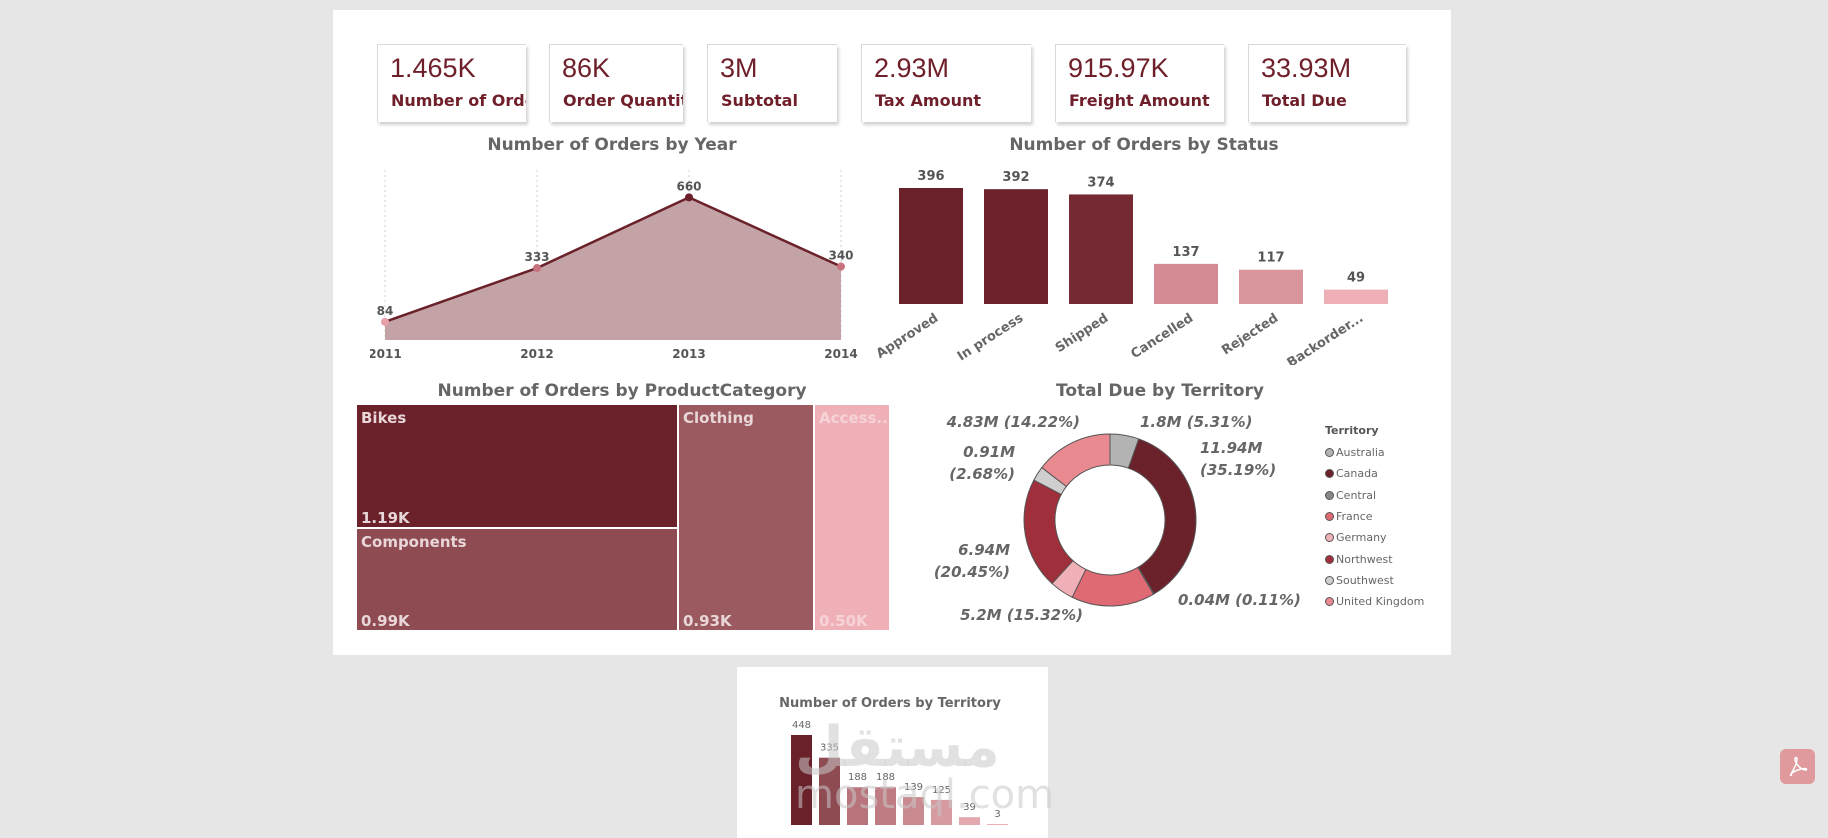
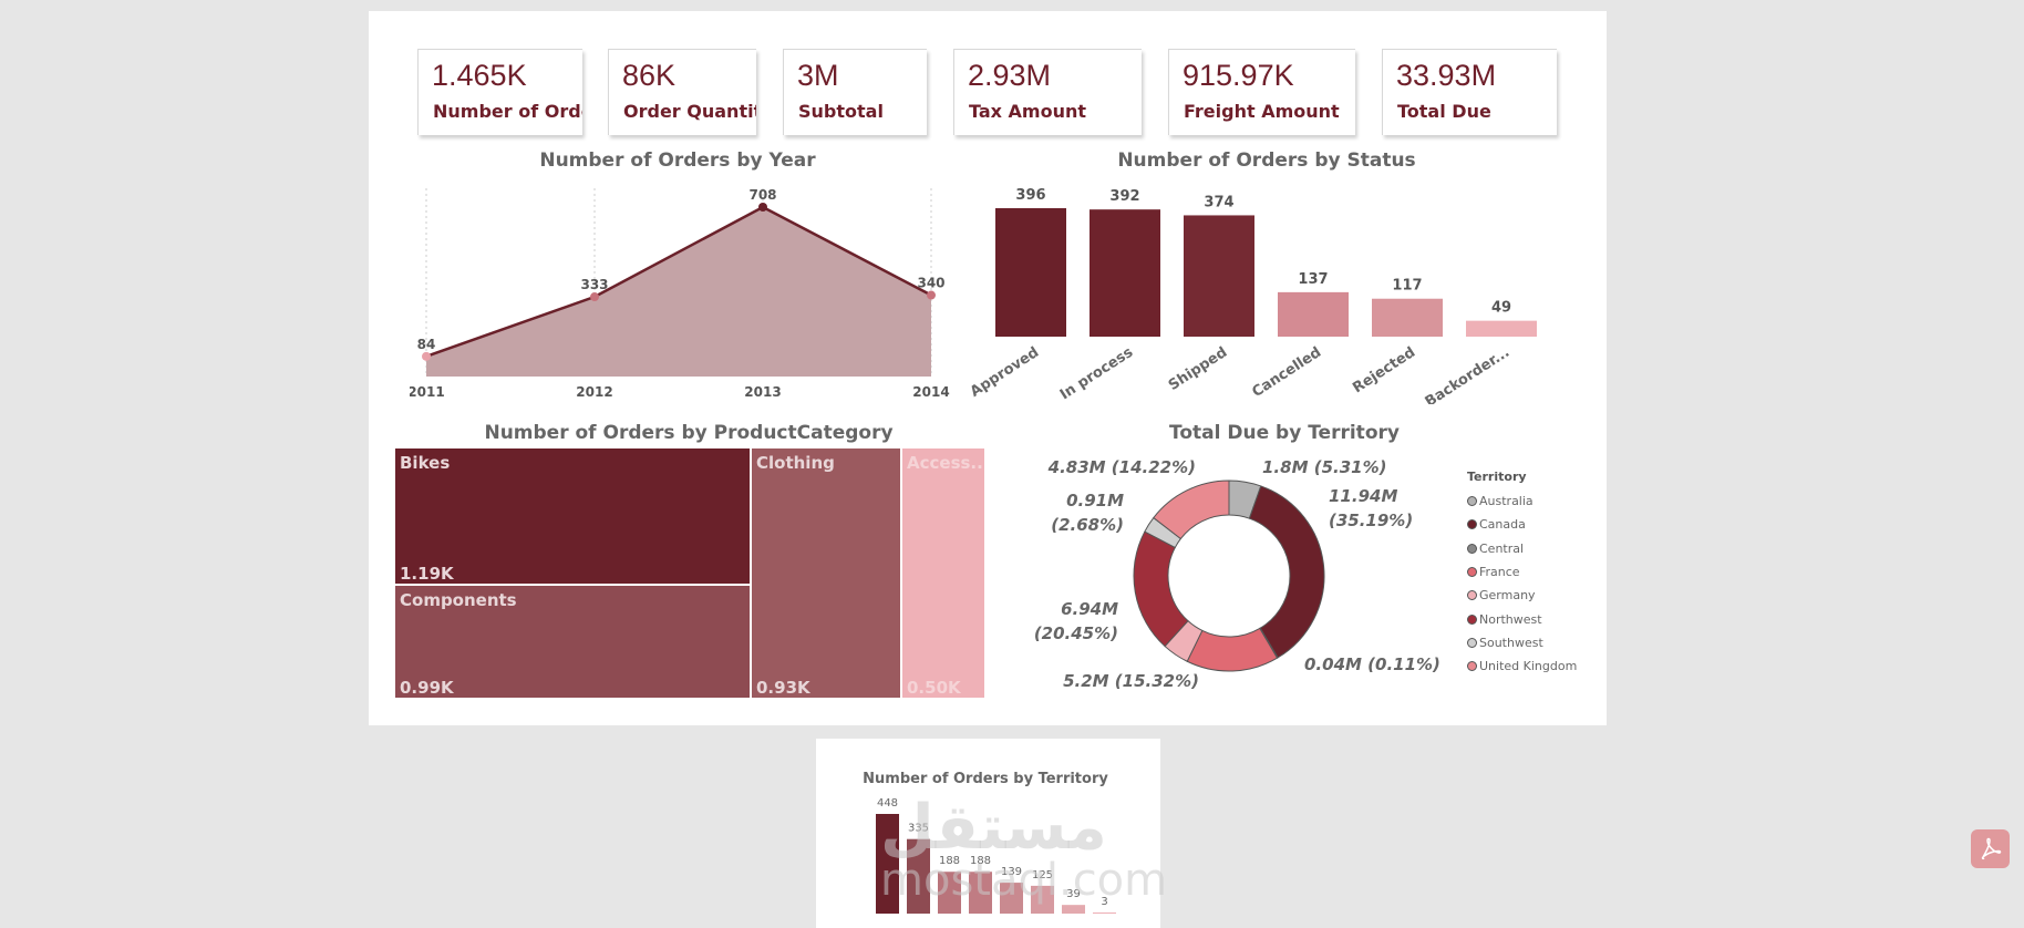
Number of Orders by Year/2013: 660 -> 708
